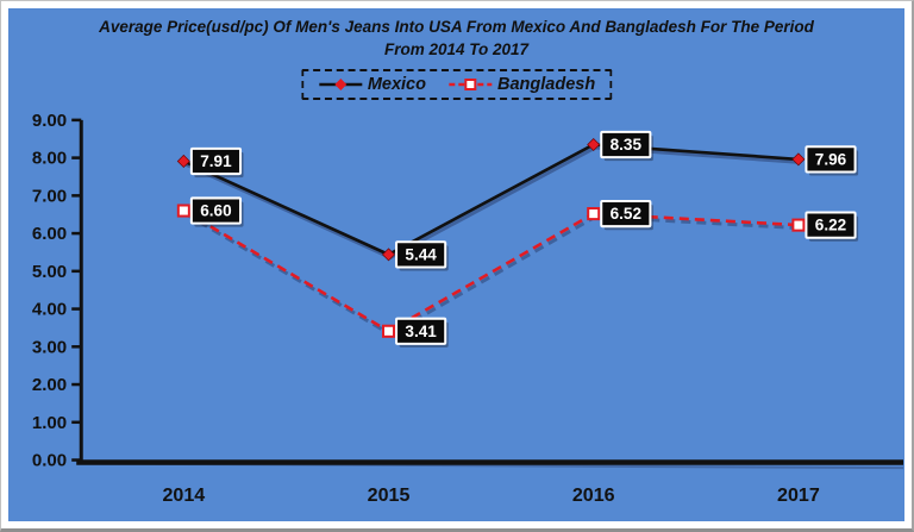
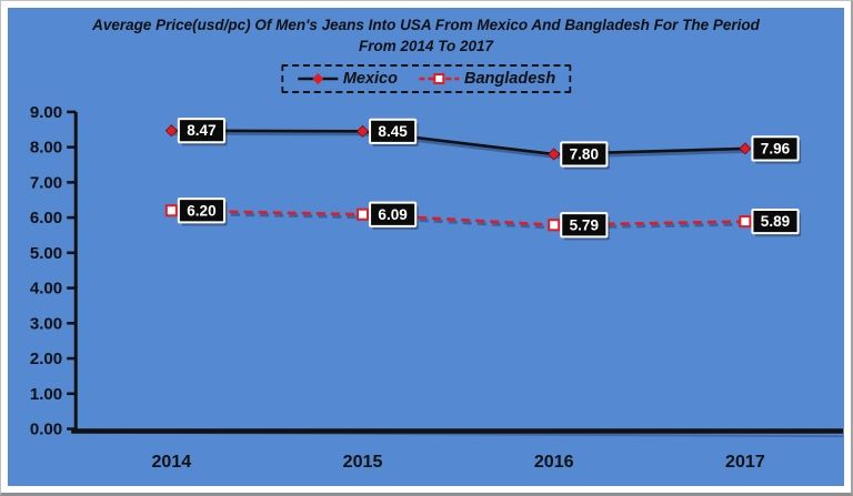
Mexico/2014: 7.91 -> 8.47
Bangladesh/2014: 6.60 -> 6.20
Mexico/2015: 5.44 -> 8.45
Bangladesh/2015: 3.41 -> 6.09
Mexico/2016: 8.35 -> 7.80
Bangladesh/2016: 6.52 -> 5.79
Bangladesh/2017: 6.22 -> 5.89
